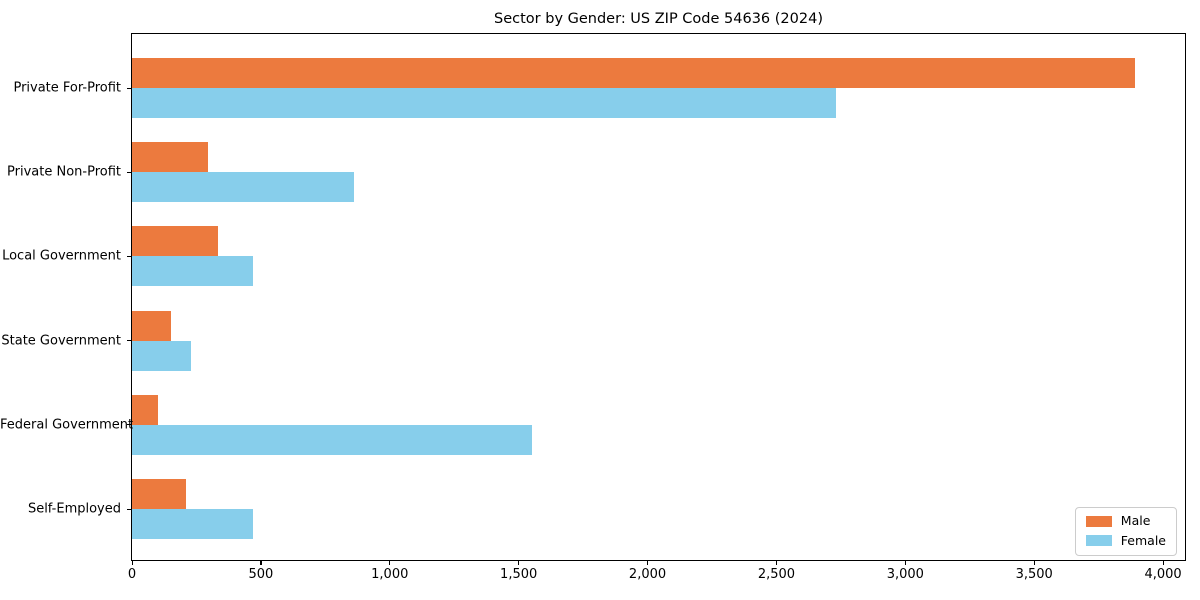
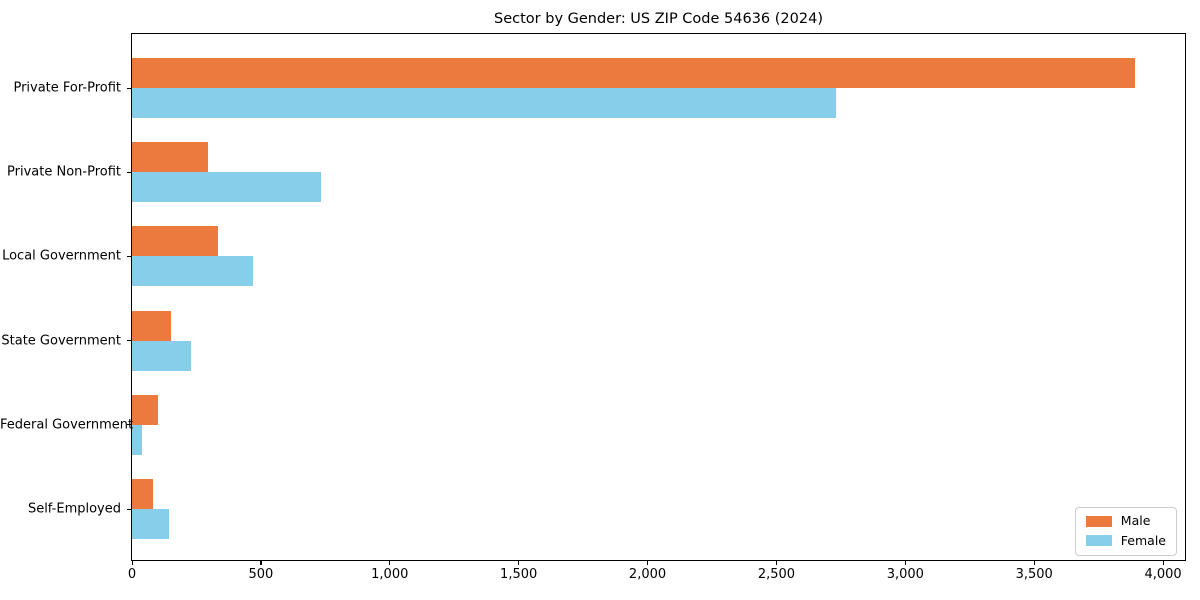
Female/Private Non-Profit: 860 -> 740
Female/Federal Government: 1550 -> 40
Male/Self-Employed: 210 -> 80
Female/Self-Employed: 470 -> 140
